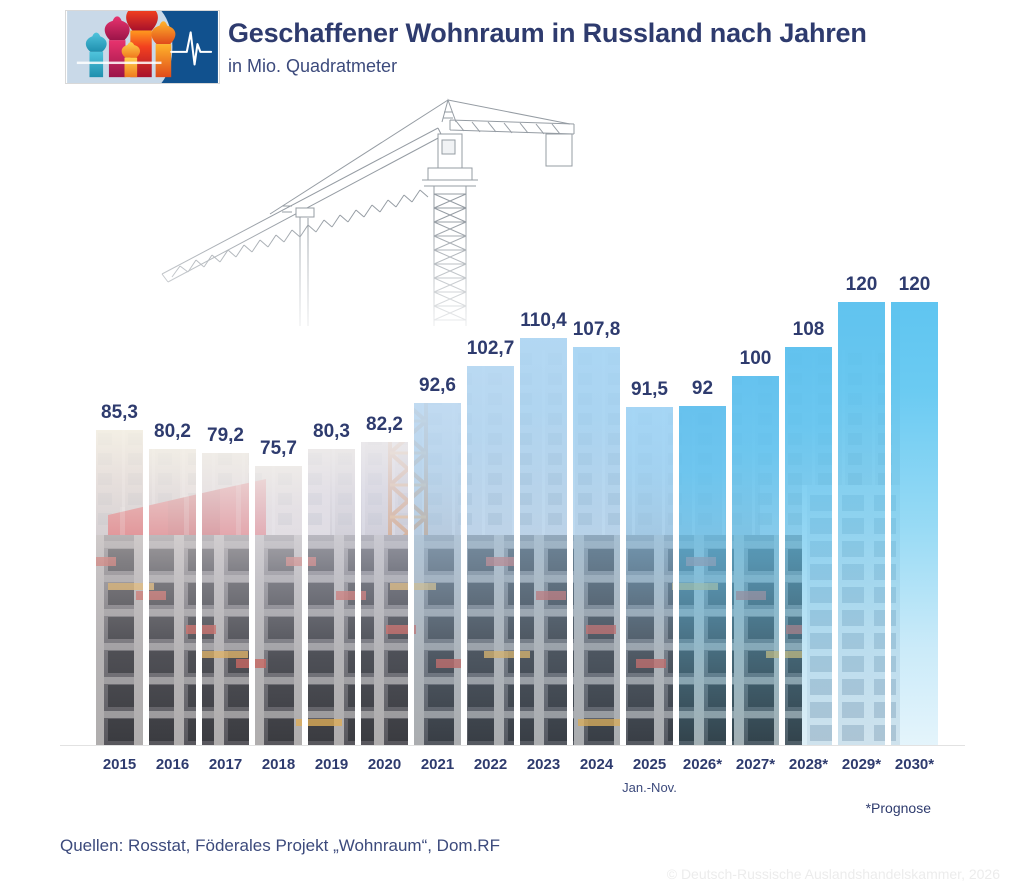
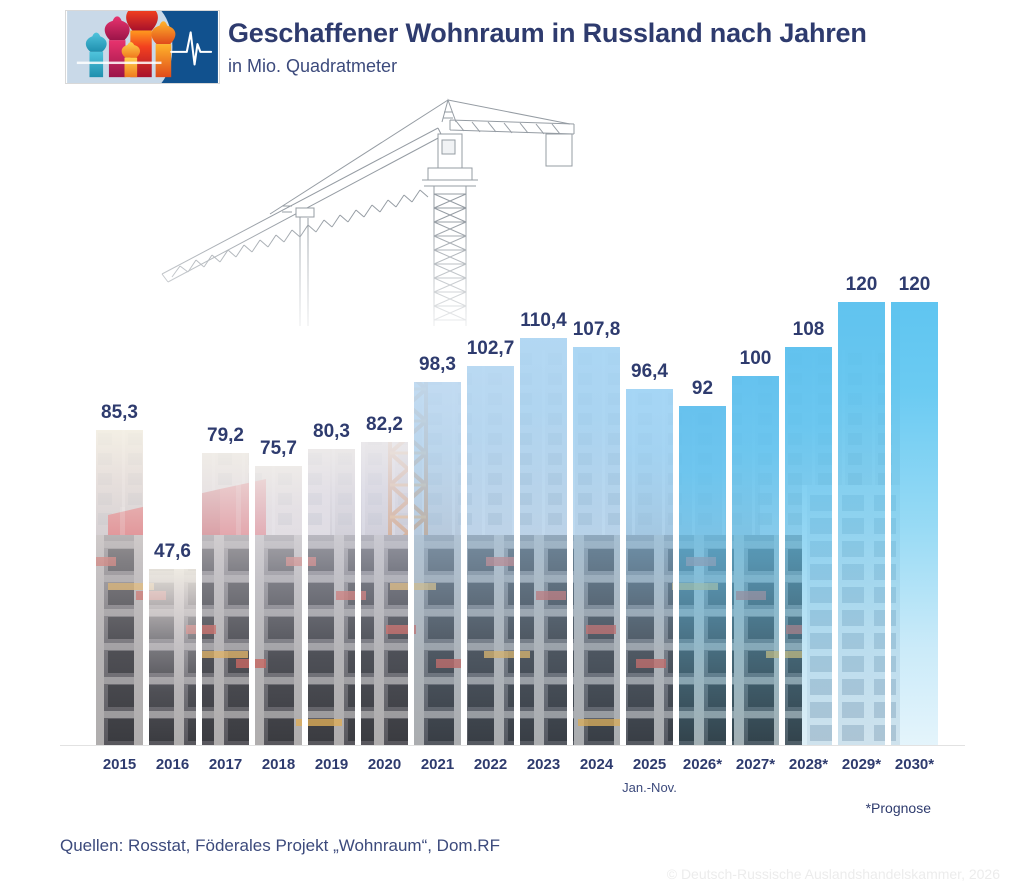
2016: 80,2 -> 47,6
2021: 92,6 -> 98,3
2025: 91,5 -> 96,4
